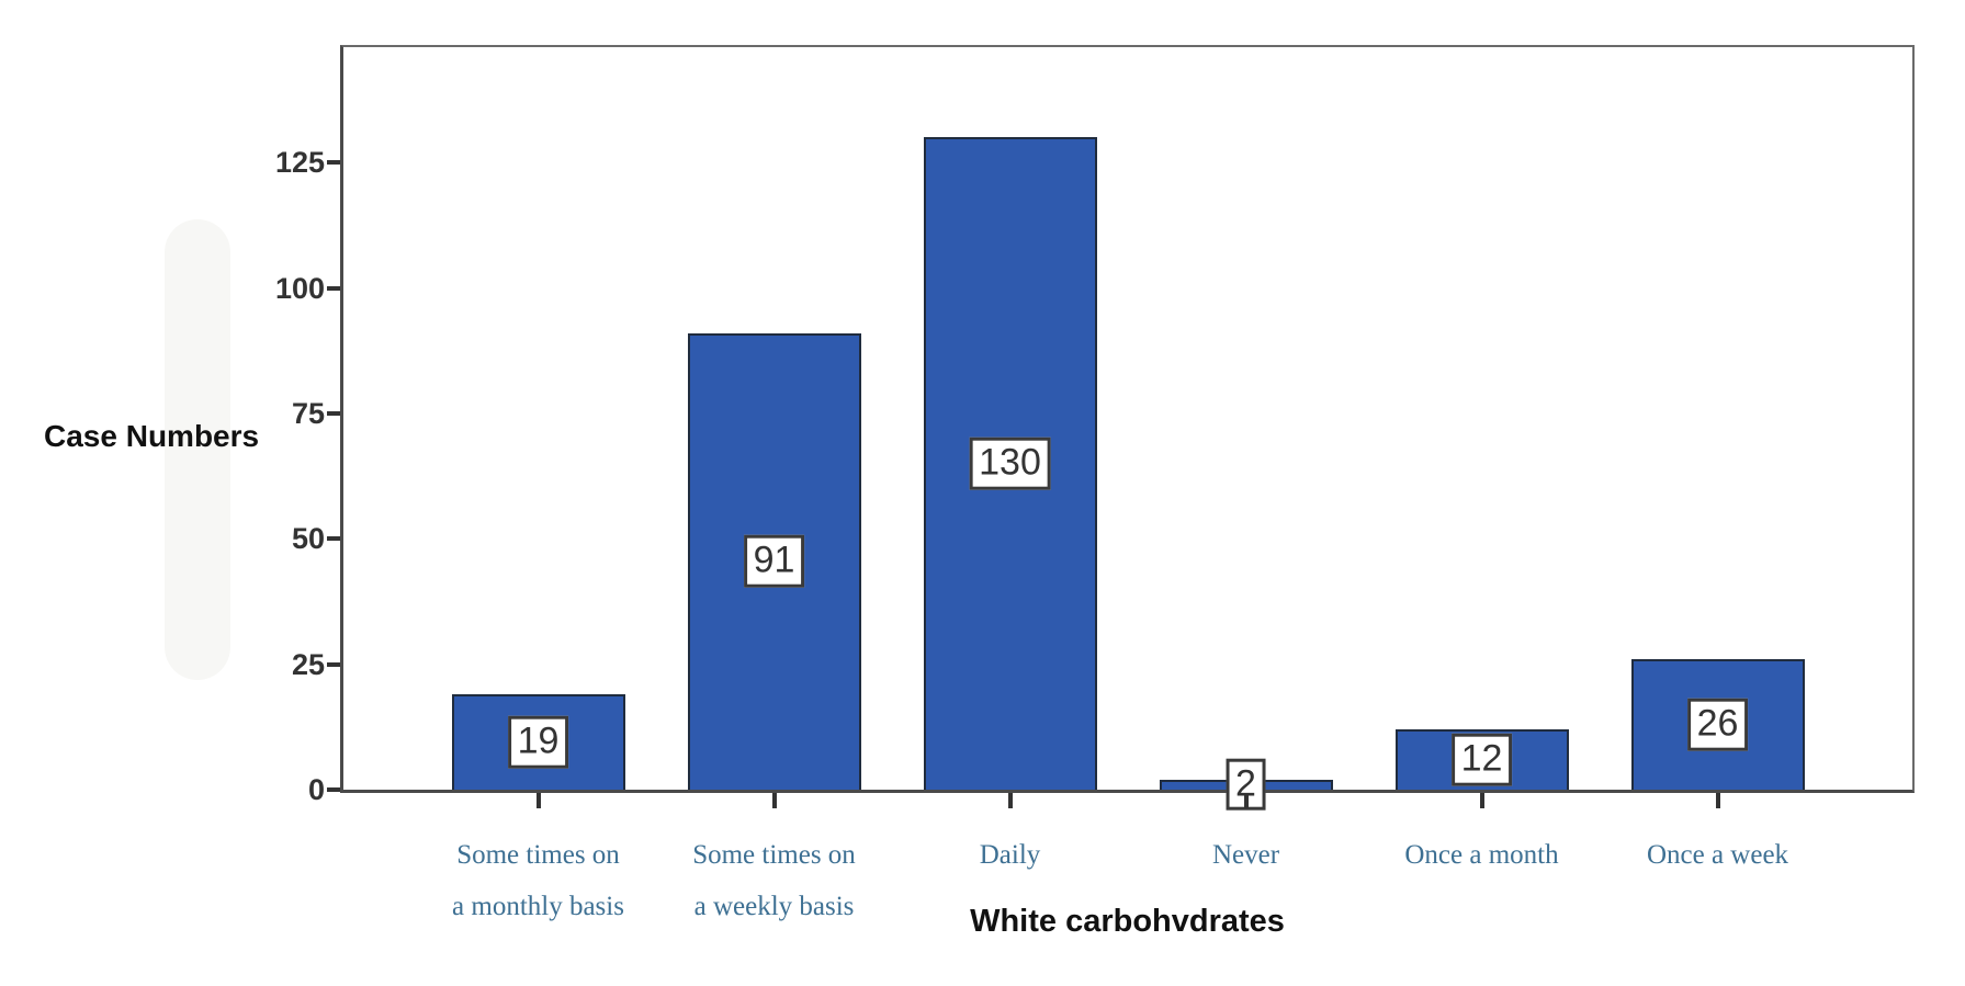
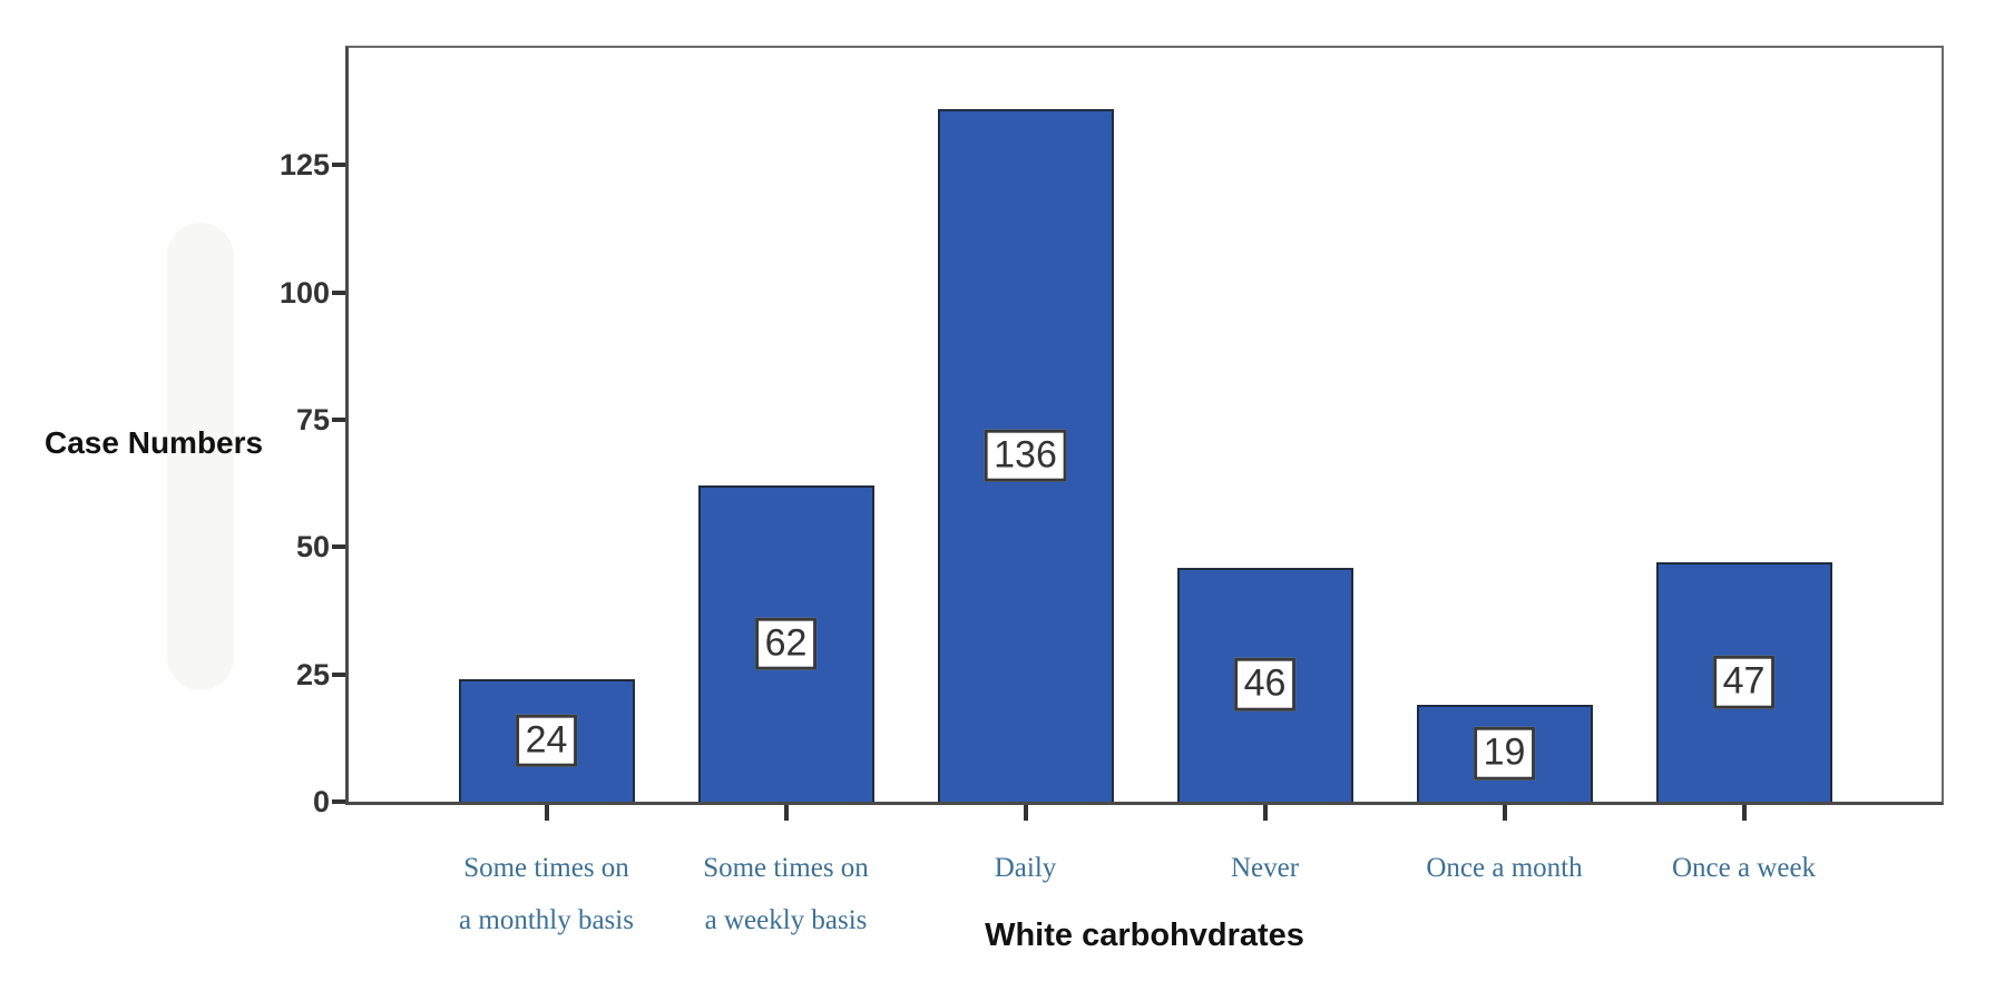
Some times on a monthly basis: 19 -> 24
Some times on a weekly basis: 91 -> 62
Daily: 130 -> 136
Never: 2 -> 46
Once a month: 12 -> 19
Once a week: 26 -> 47
